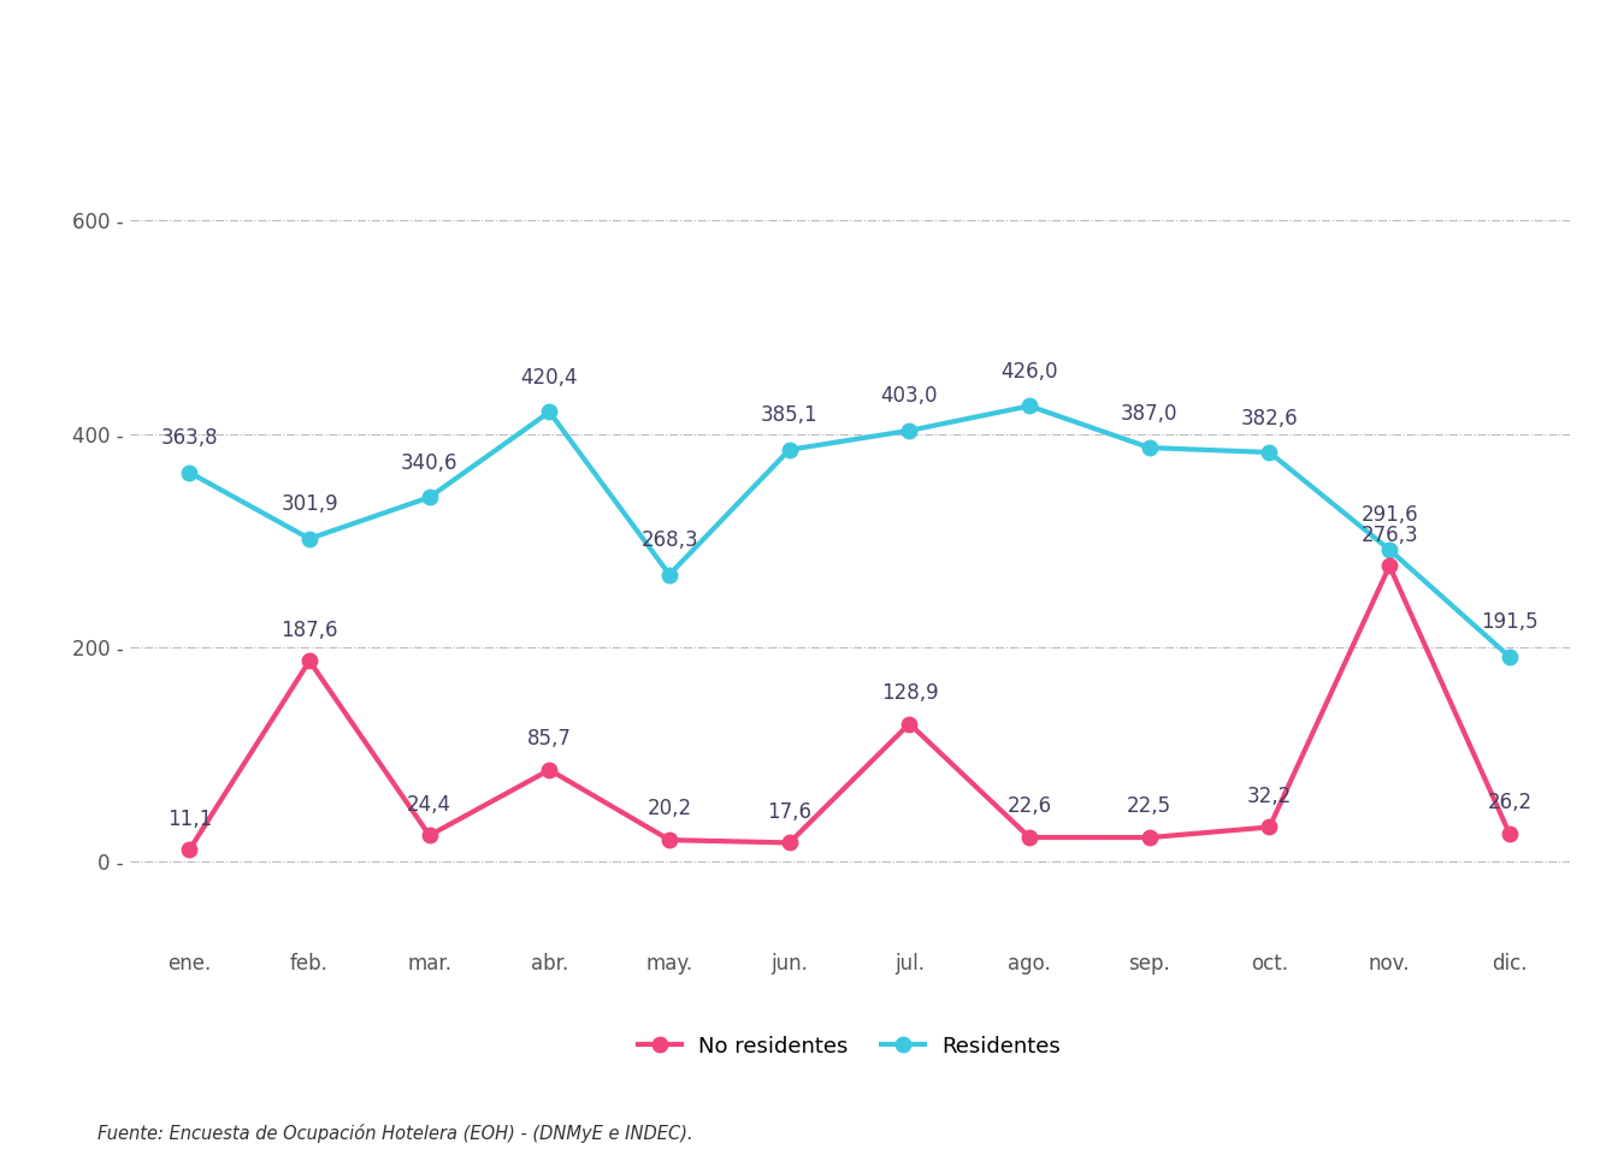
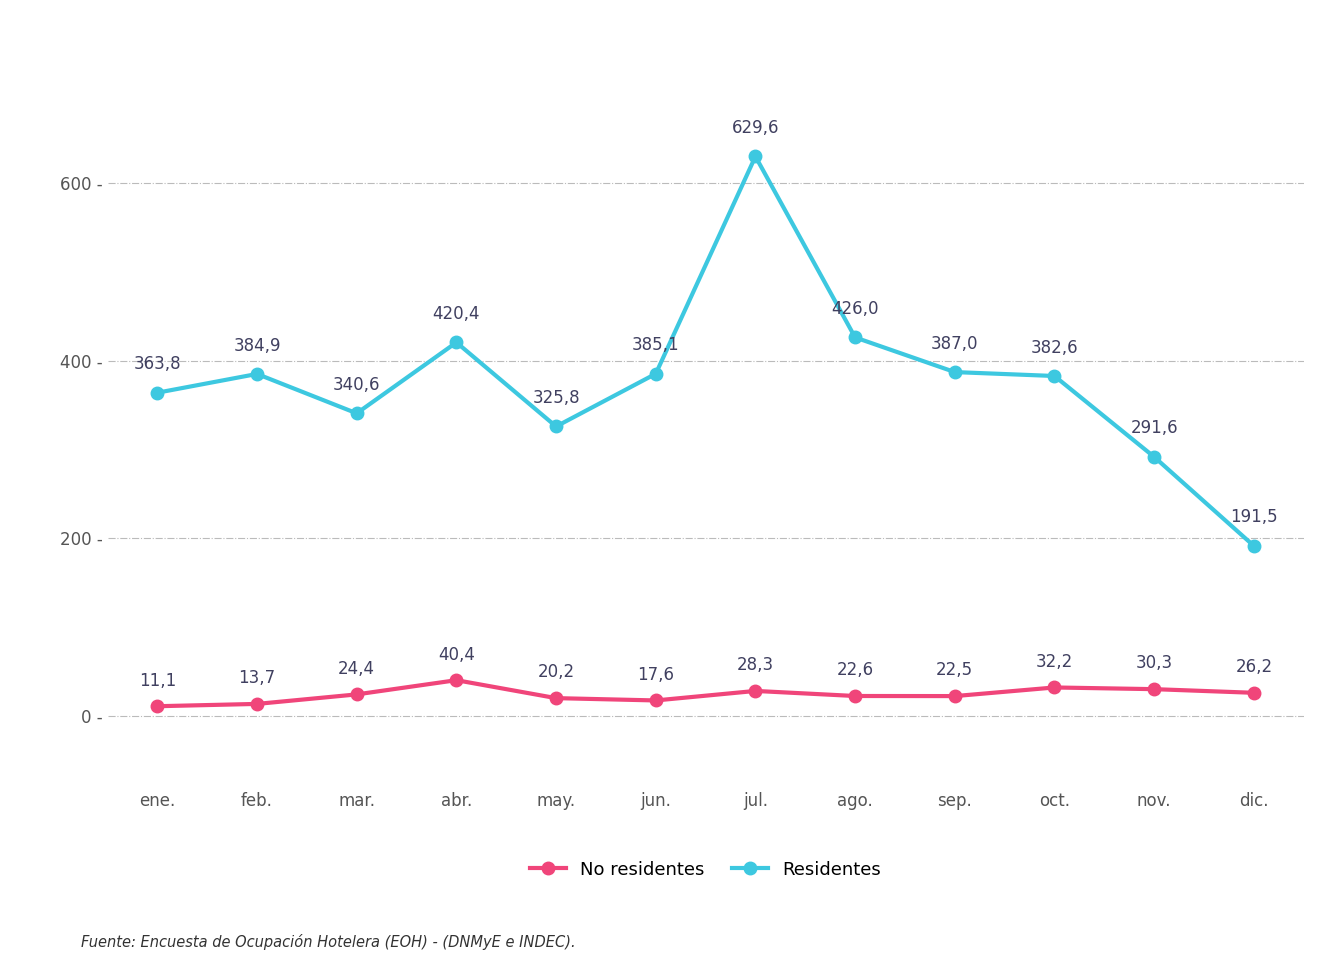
Residentes/feb.: 301,9 -> 384,9
No residentes/feb.: 187,6 -> 13,7
No residentes/abr.: 85,7 -> 40,4
Residentes/may.: 268,3 -> 325,8
Residentes/jul.: 403,0 -> 629,6
No residentes/jul.: 128,9 -> 28,3
No residentes/nov.: 276,3 -> 30,3
